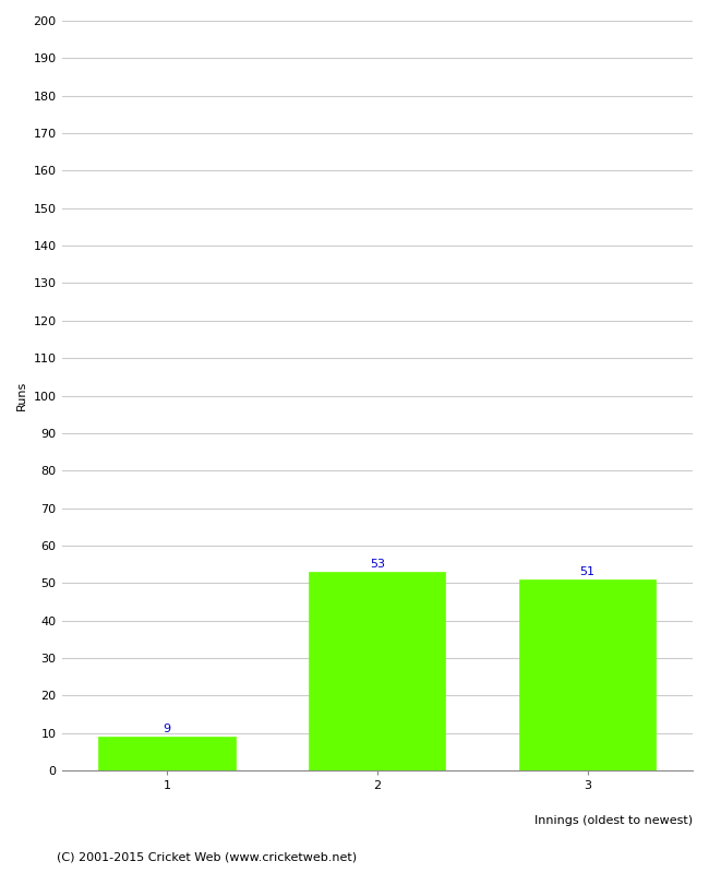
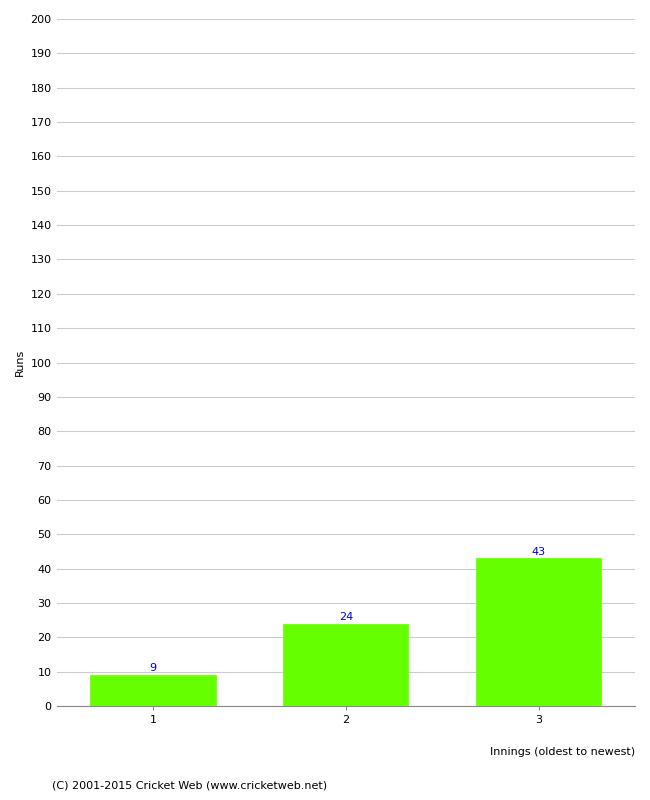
2: 53 -> 24
3: 51 -> 43
